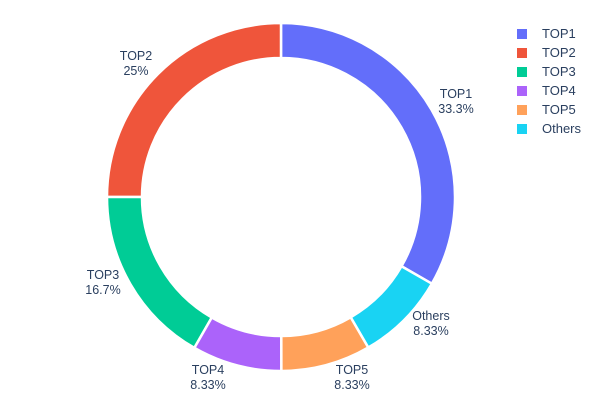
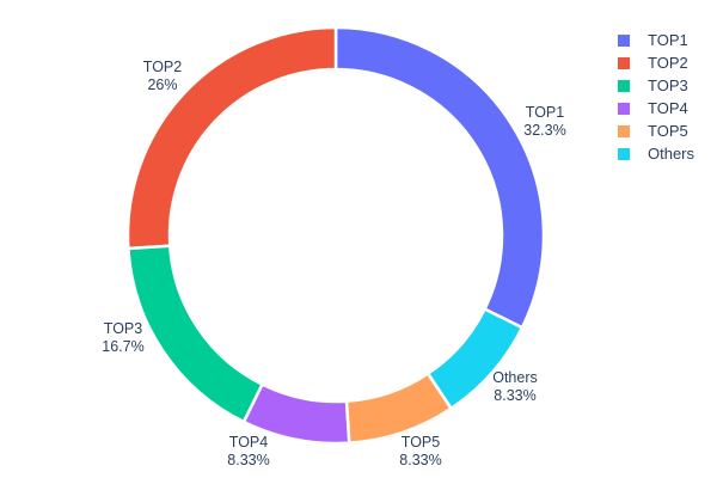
TOP1: 33.3% -> 32.3%
TOP2: 25% -> 26%
